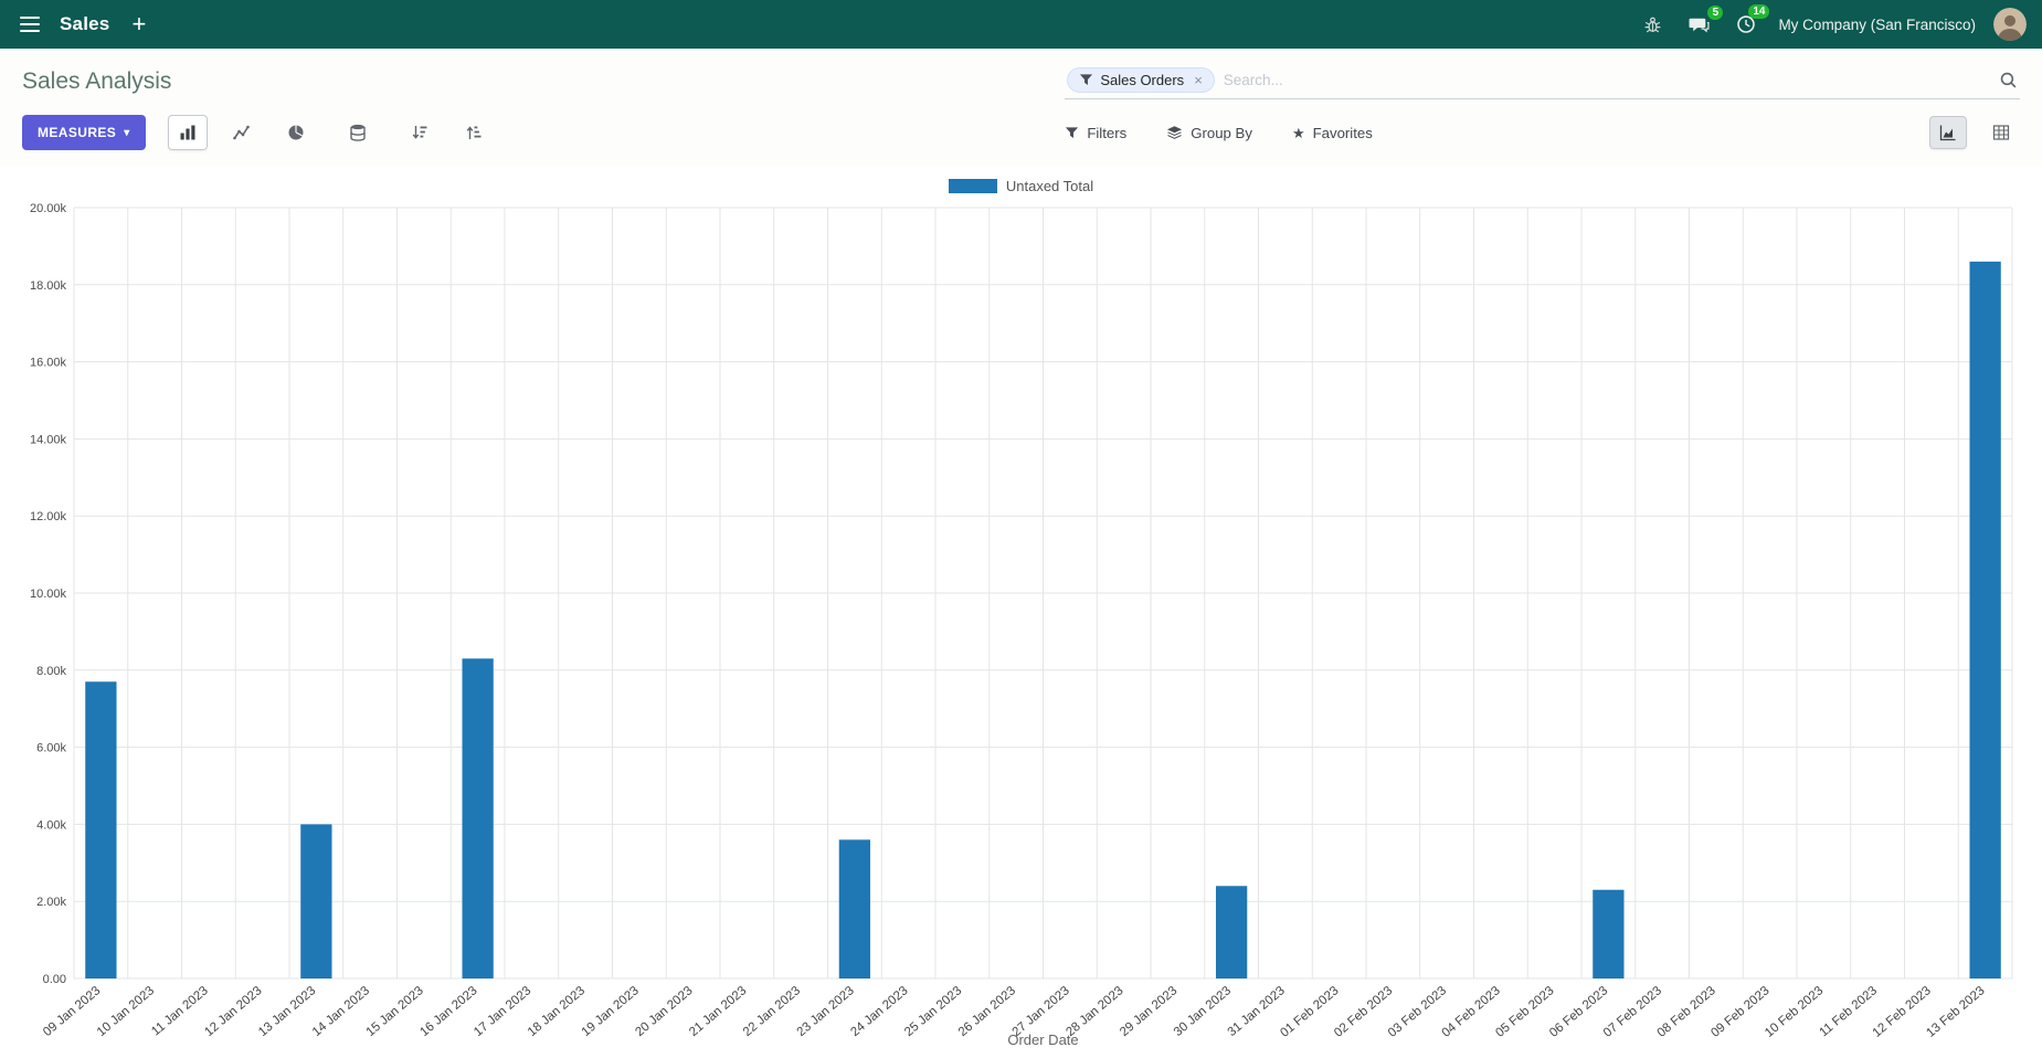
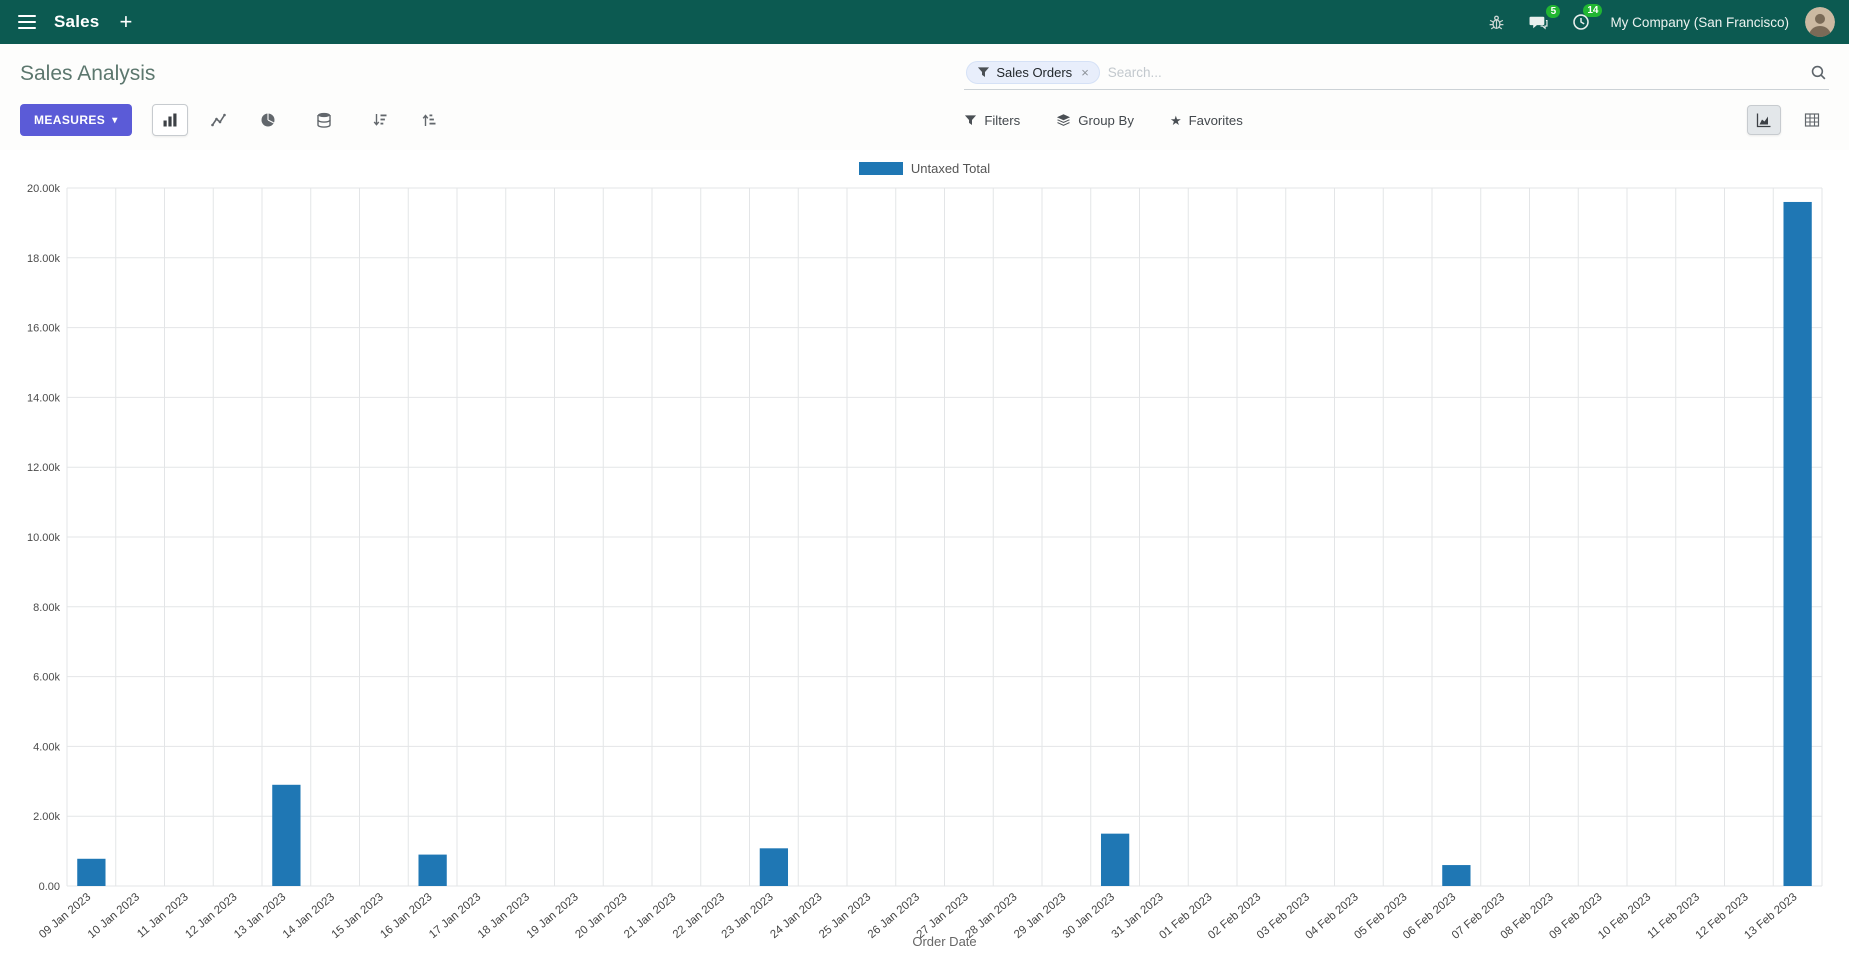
09 Jan 2023: 7.7k -> 0.8k
13 Jan 2023: 4.0k -> 2.9k
16 Jan 2023: 8.3k -> 0.9k
23 Jan 2023: 3.6k -> 1.1k
30 Jan 2023: 2.4k -> 1.5k
06 Feb 2023: 2.3k -> 0.6k
13 Feb 2023: 18.6k -> 19.6k
